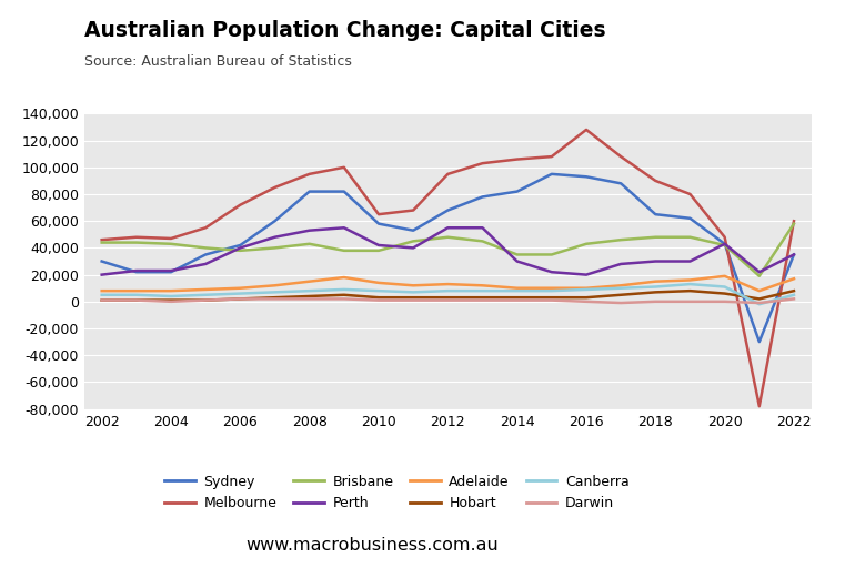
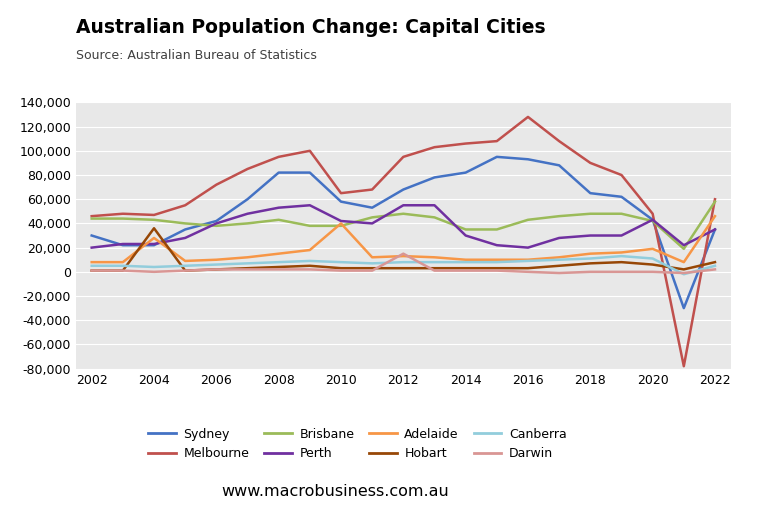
Adelaide/2004: 8,000 -> 28,000
Hobart/2004: 1,000 -> 36,000
Adelaide/2010: 14,000 -> 40,000
Darwin/2012: 1,000 -> 15,000
Adelaide/2022: 17,000 -> 46,000
